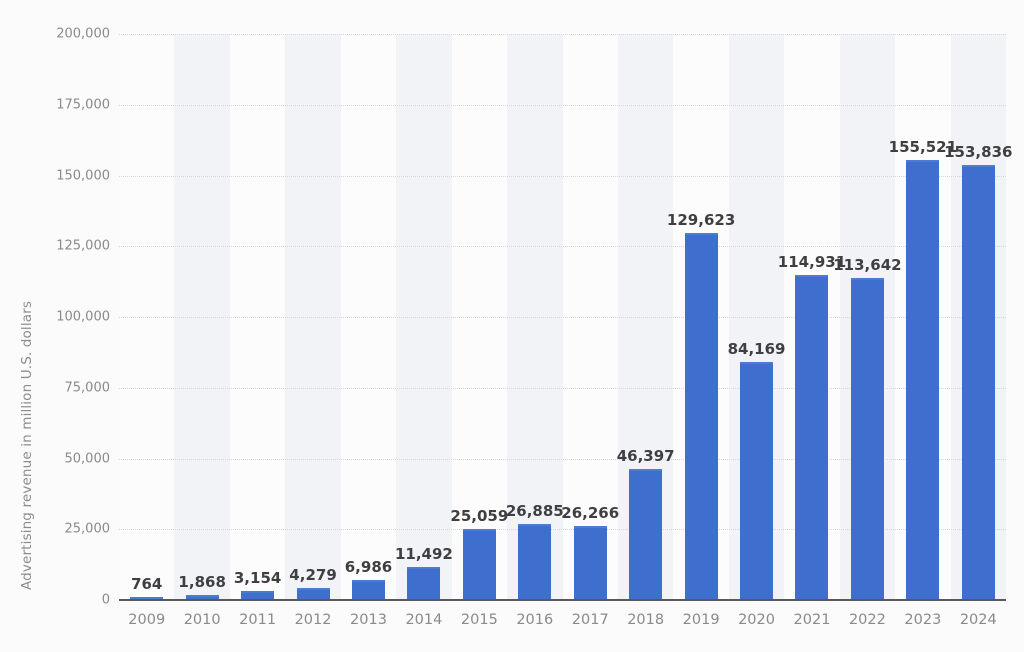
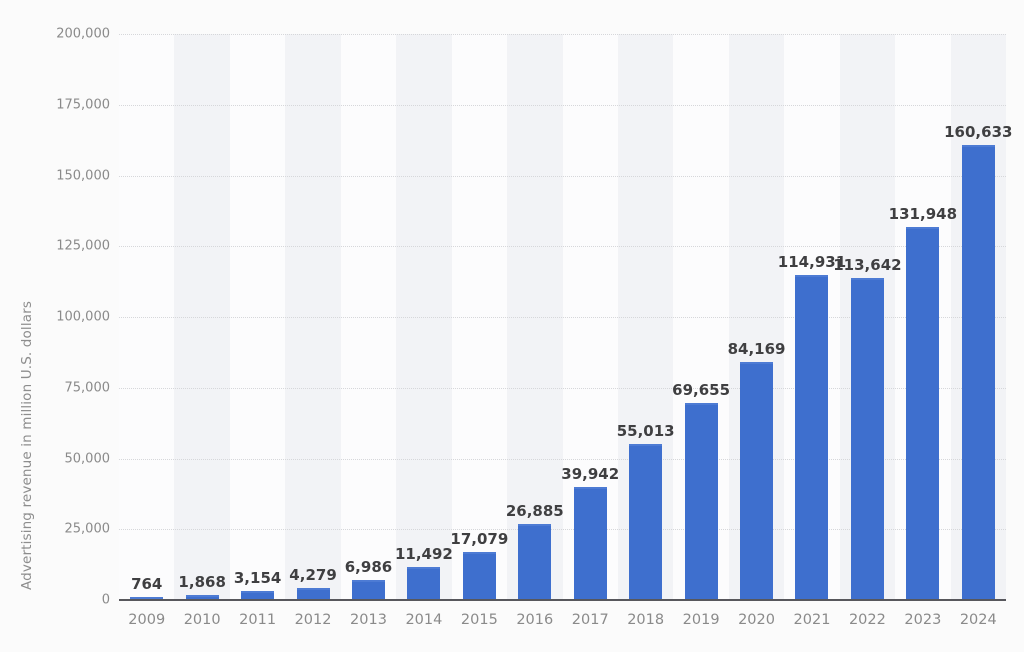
2015: 25,059 -> 17,079
2017: 26,266 -> 39,942
2018: 46,397 -> 55,013
2019: 129,623 -> 69,655
2023: 155,521 -> 131,948
2024: 153,836 -> 160,633
